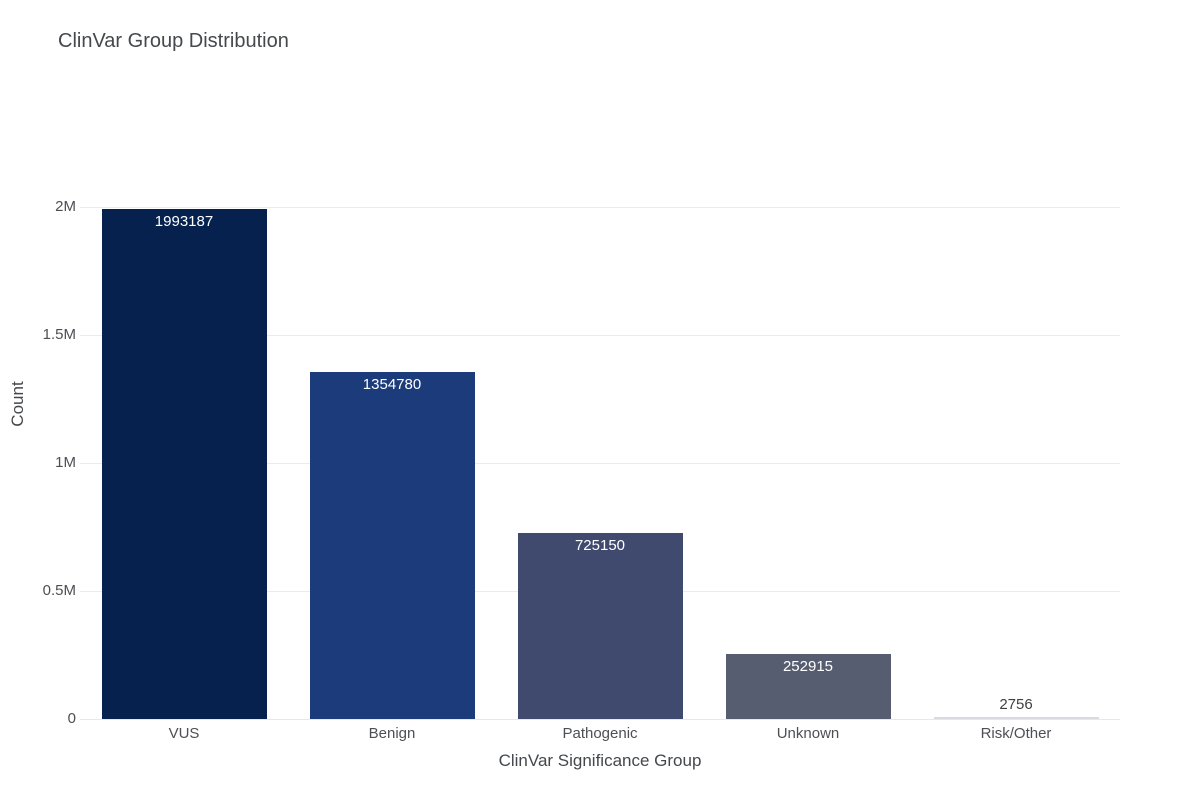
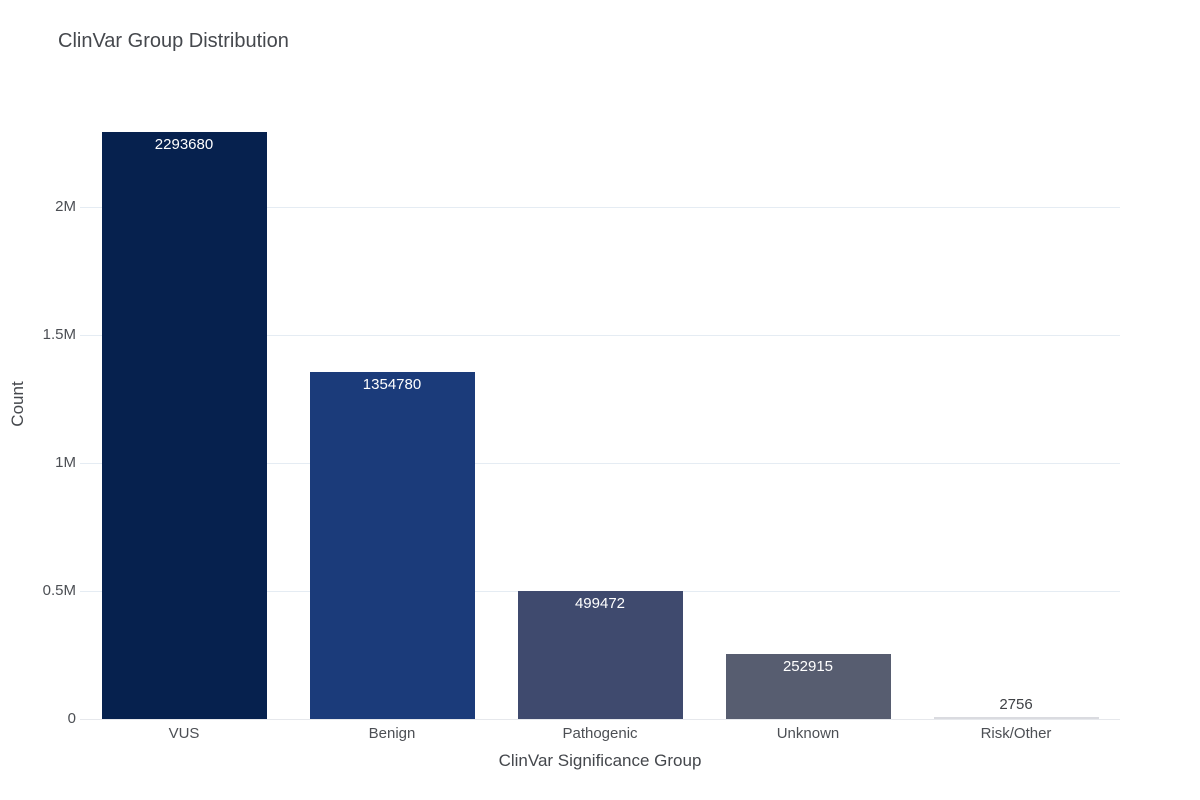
VUS: 1993187 -> 2293680
Pathogenic: 725150 -> 499472
